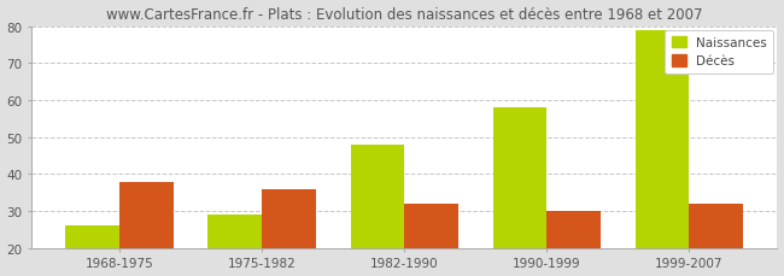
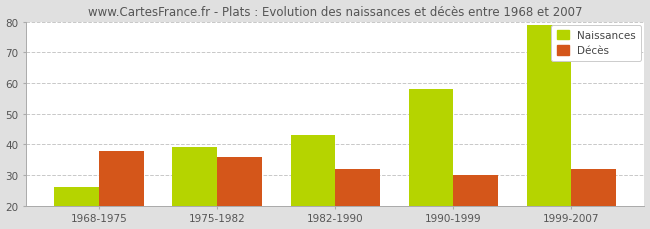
Naissances/1975-1982: 29 -> 39
Naissances/1982-1990: 48 -> 43
